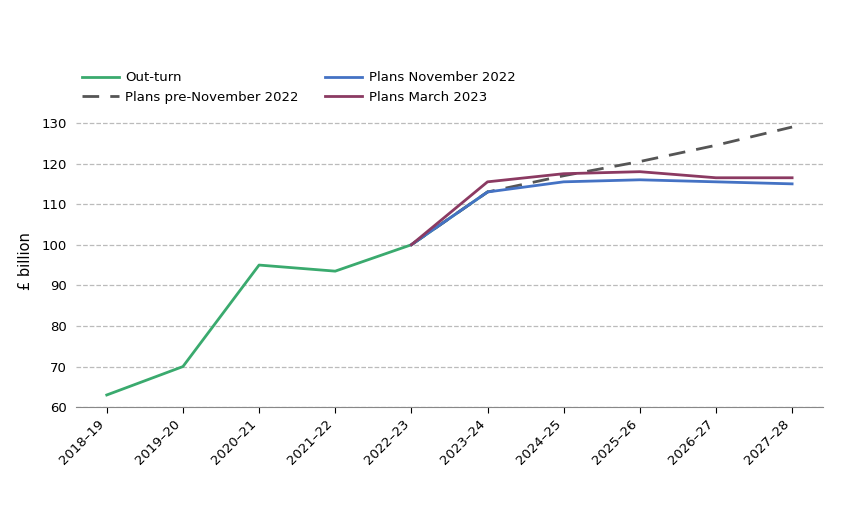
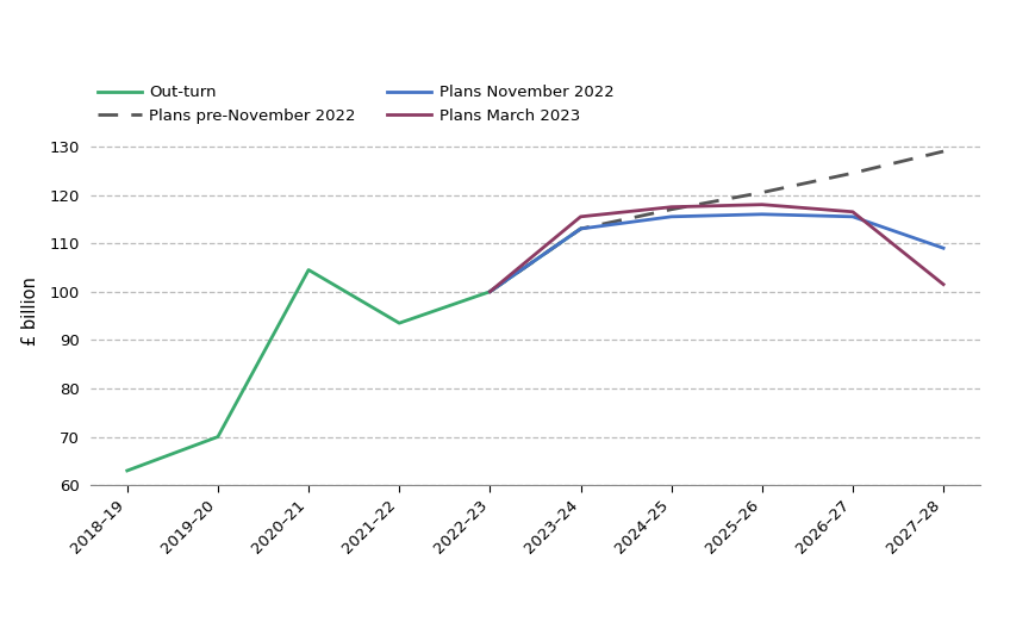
Out-turn/2020–21: 95.0 -> 104.5
Plans November 2022/2027–28: 115.0 -> 109.0
Plans March 2023/2027–28: 116.5 -> 101.5
